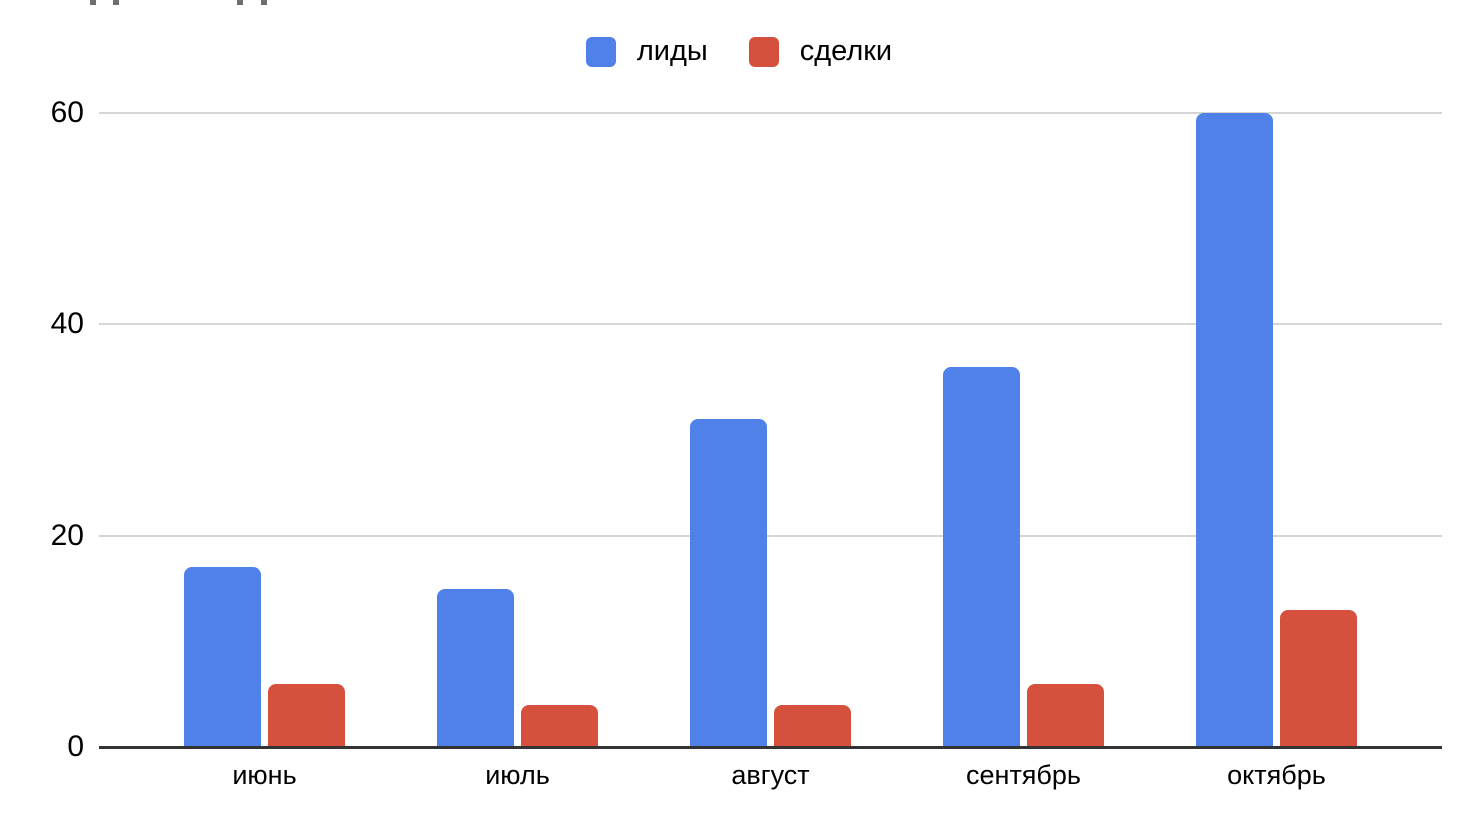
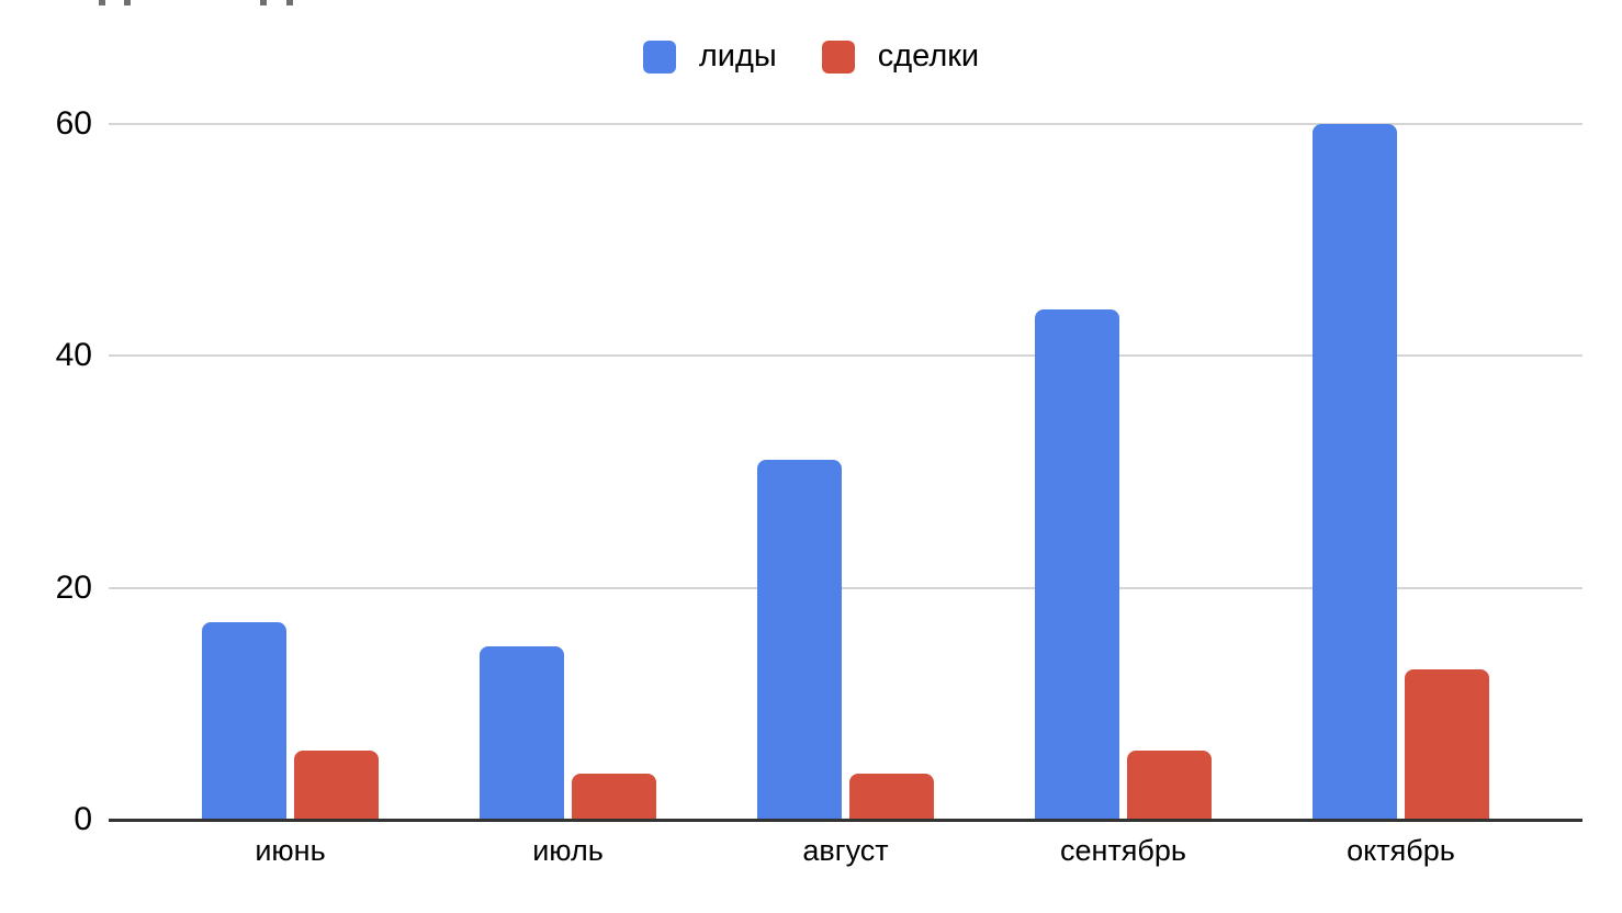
лиды/сентябрь: 36 -> 44
